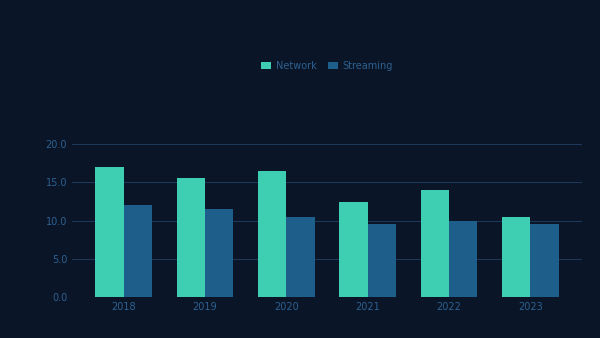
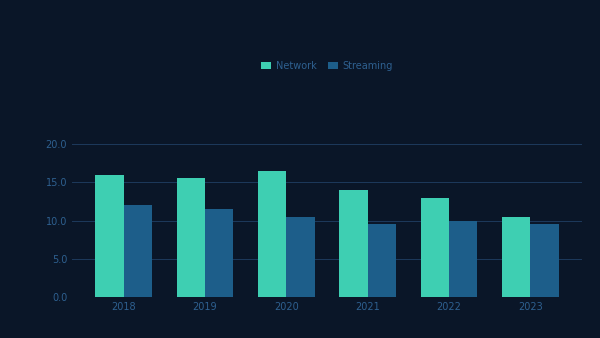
Network/2018: 17.0 -> 16.0
Network/2021: 12.4 -> 14.0
Network/2022: 14.0 -> 13.0
